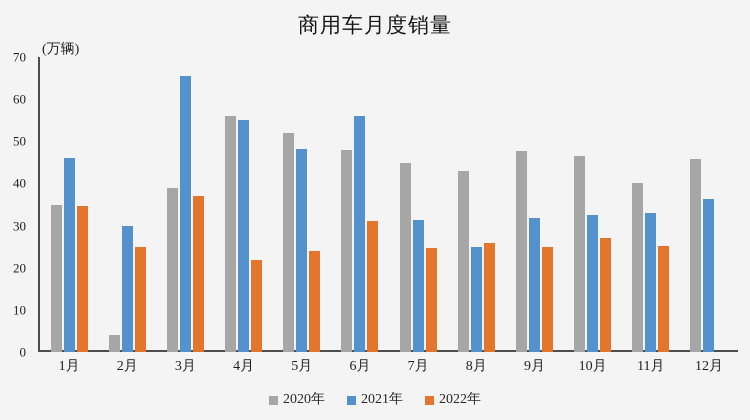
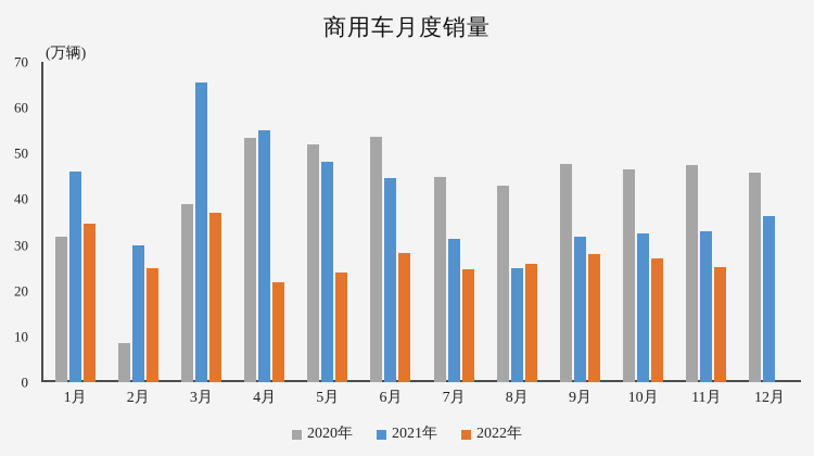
2020年/1月: 35 -> 32
2020年/2月: 4 -> 9
2020年/4月: 56 -> 54
2020年/6月: 48 -> 54
2021年/6月: 56 -> 45
2022年/6月: 31 -> 28
2022年/9月: 25 -> 28
2020年/11月: 40 -> 47
